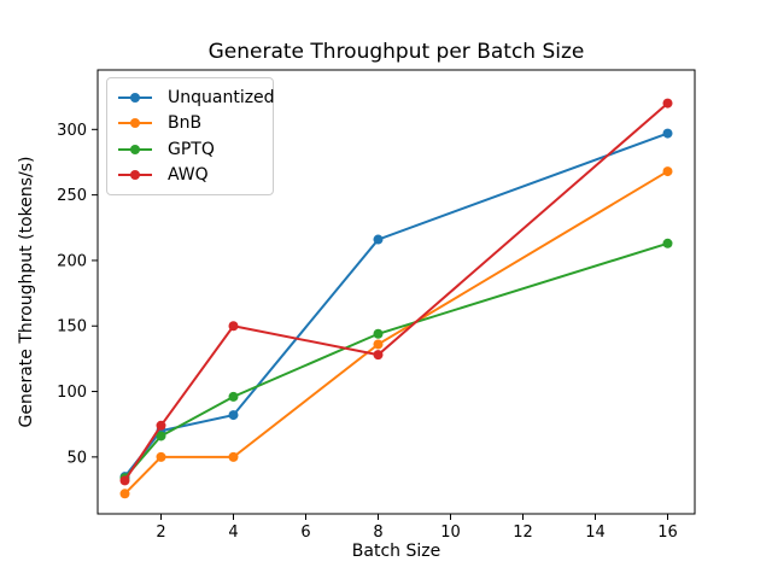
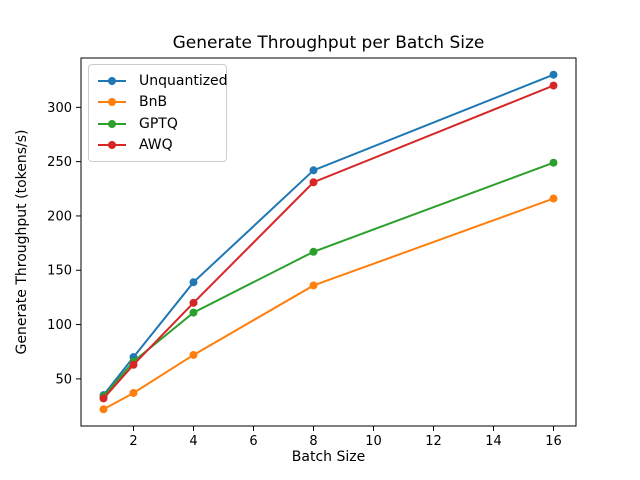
BnB/2: 50 -> 37
AWQ/2: 74 -> 63
Unquantized/4: 82 -> 139
BnB/4: 50 -> 72
GPTQ/4: 96 -> 111
AWQ/4: 150 -> 120
Unquantized/8: 216 -> 242
GPTQ/8: 144 -> 167
AWQ/8: 128 -> 231
Unquantized/16: 297 -> 330
BnB/16: 268 -> 216
GPTQ/16: 213 -> 249
